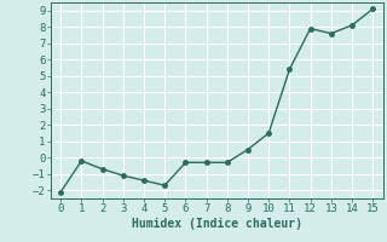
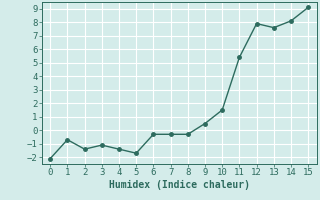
1: -0.2 -> -0.7
2: -0.7 -> -1.4
